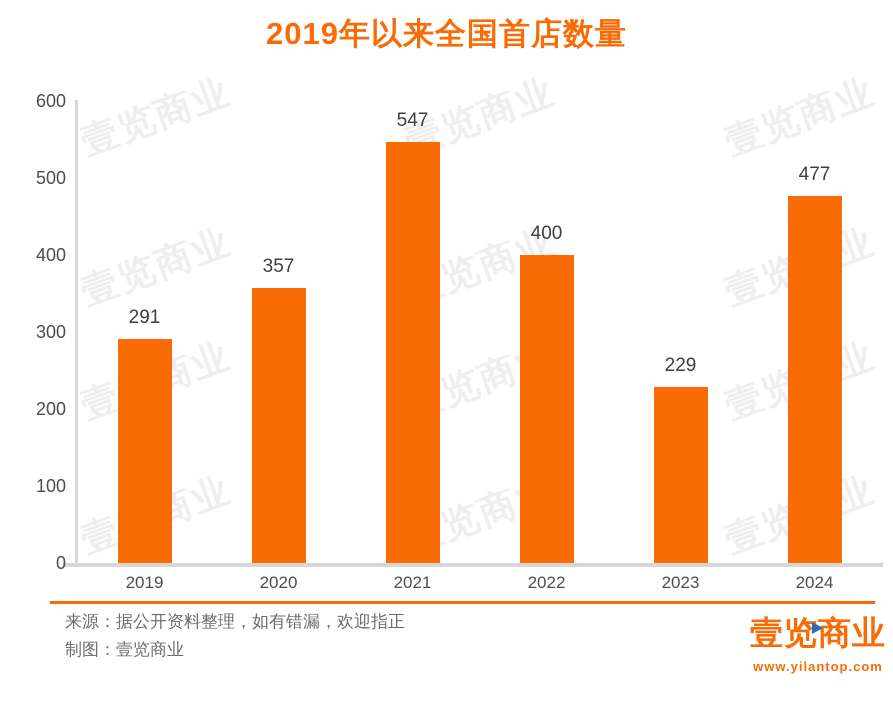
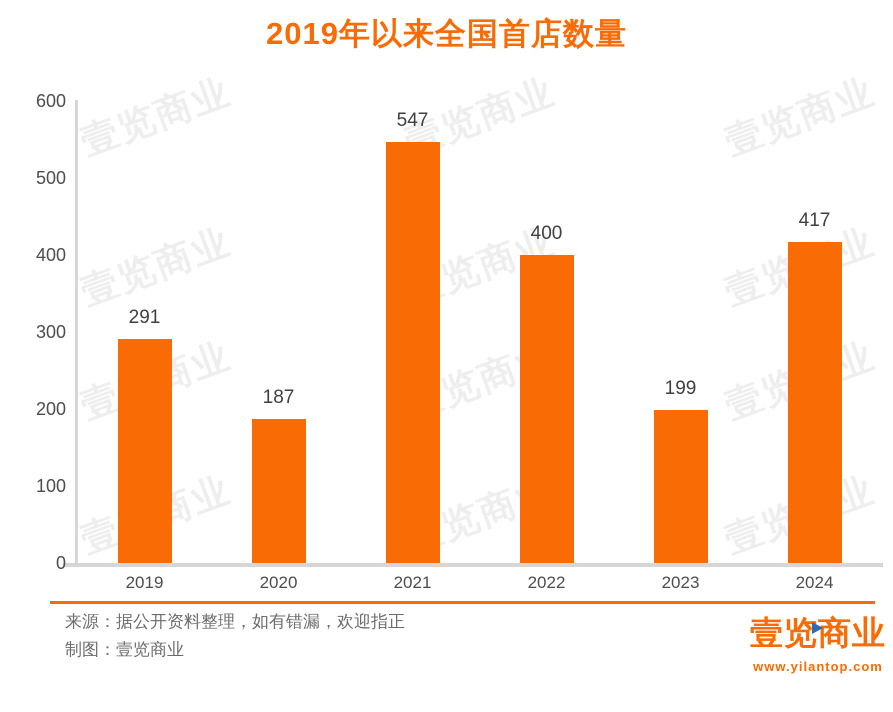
2020: 357 -> 187
2023: 229 -> 199
2024: 477 -> 417
